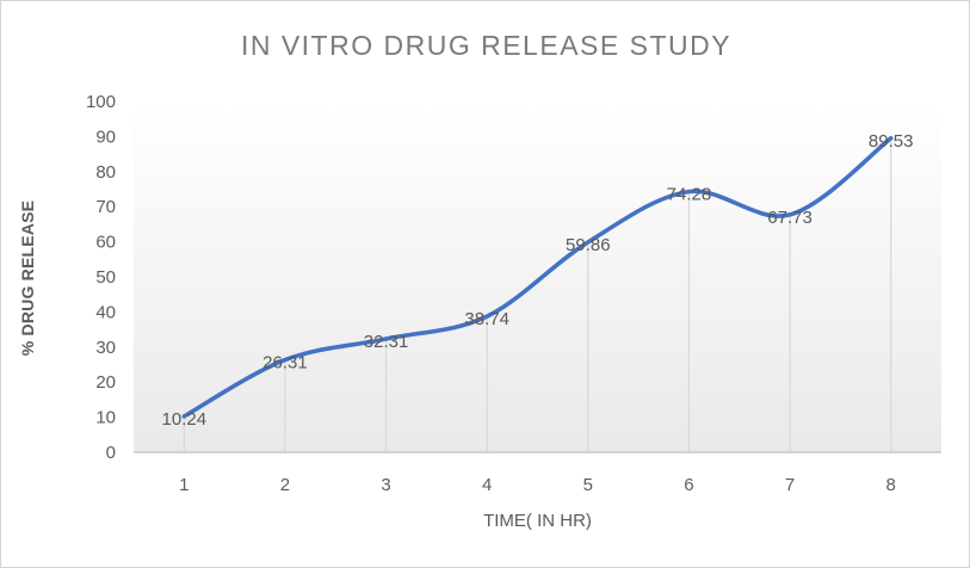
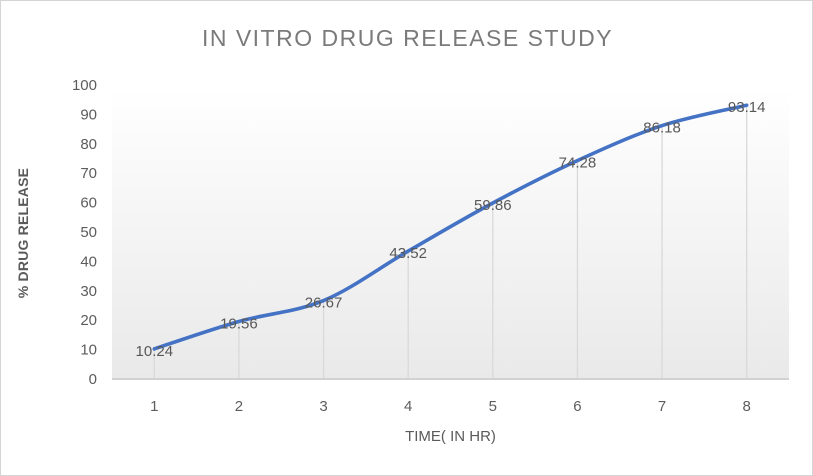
2: 26.31 -> 19.56
3: 32.31 -> 26.67
4: 38.74 -> 43.52
7: 67.73 -> 86.18
8: 89.53 -> 93.14
